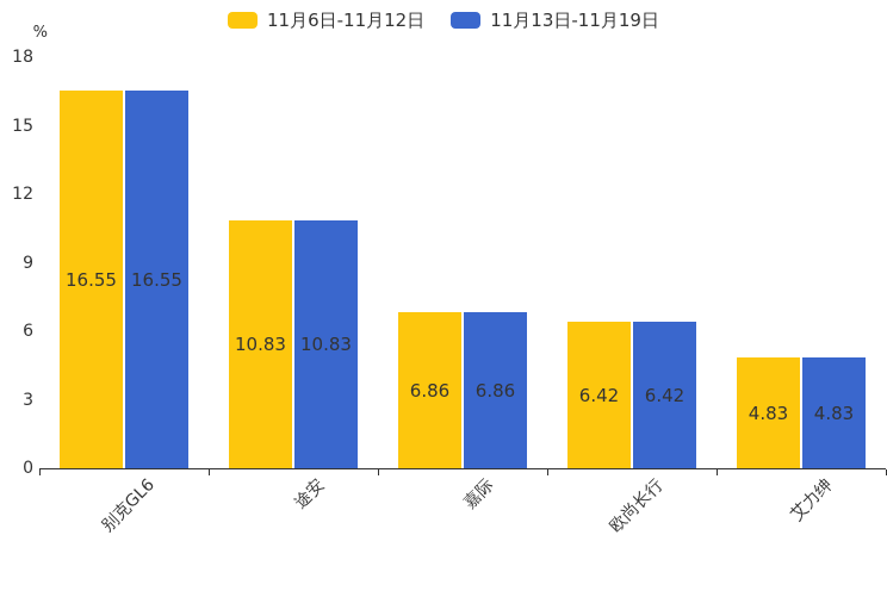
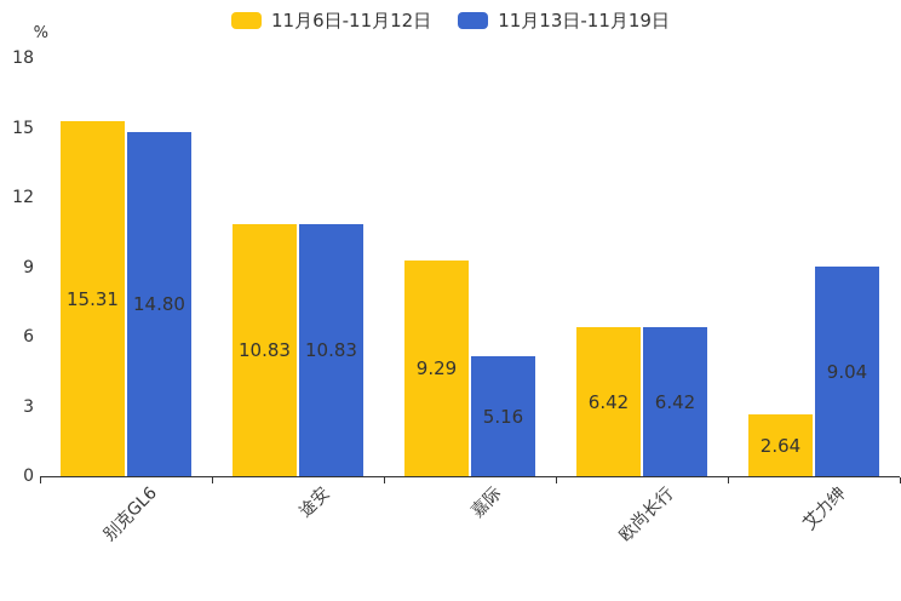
11月6日-11月12日/别克GL6: 16.55 -> 15.31
11月13日-11月19日/别克GL6: 16.55 -> 14.80
11月6日-11月12日/嘉际: 6.86 -> 9.29
11月13日-11月19日/嘉际: 6.86 -> 5.16
11月6日-11月12日/艾力绅: 4.83 -> 2.64
11月13日-11月19日/艾力绅: 4.83 -> 9.04
